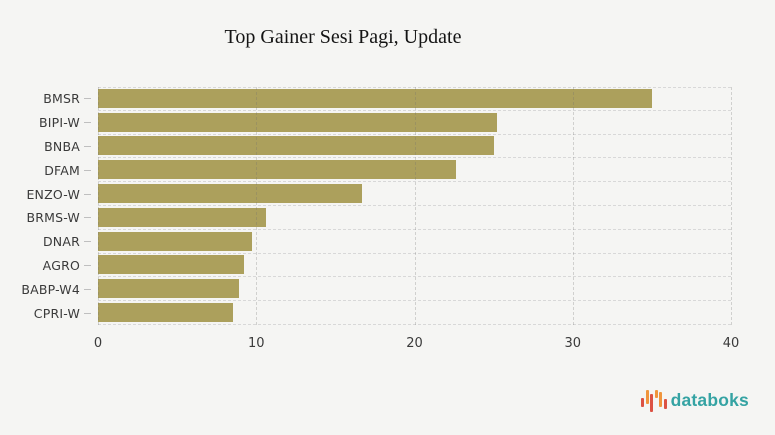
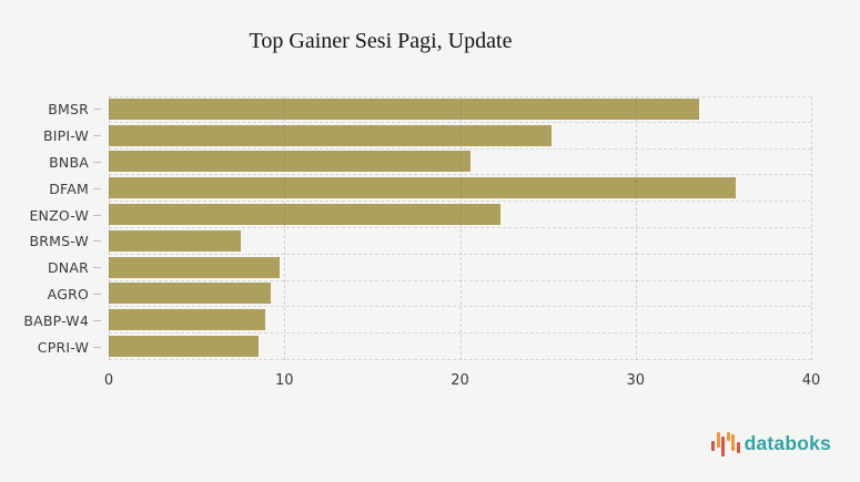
BMSR: 35.0 -> 33.6
BNBA: 25.0 -> 20.6
DFAM: 22.6 -> 35.7
ENZO-W: 16.7 -> 22.3
BRMS-W: 10.6 -> 7.5
